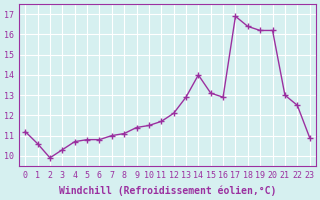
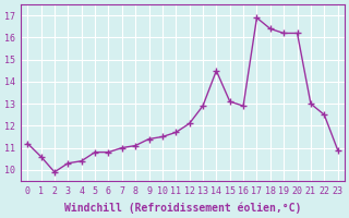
4: 10.7 -> 10.4
14: 14.0 -> 14.5
